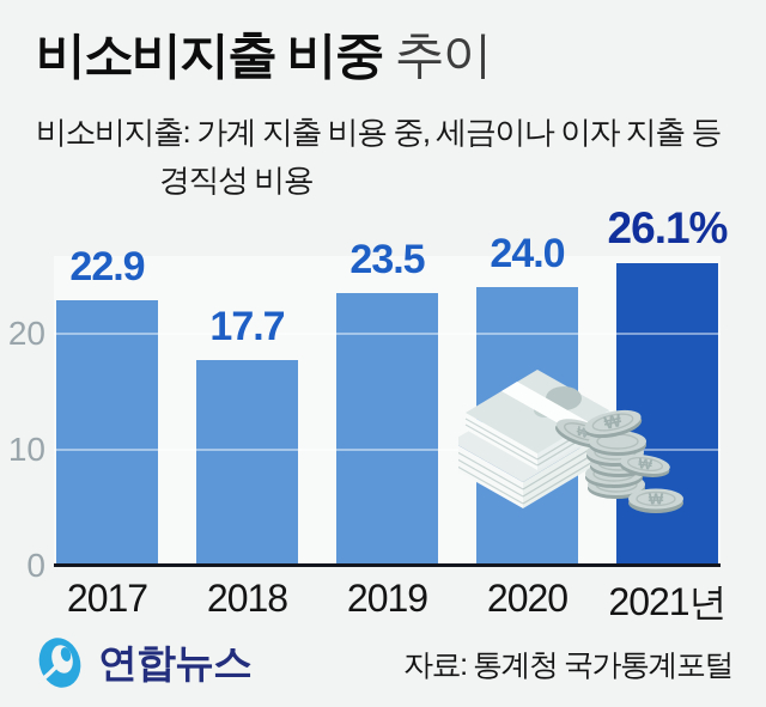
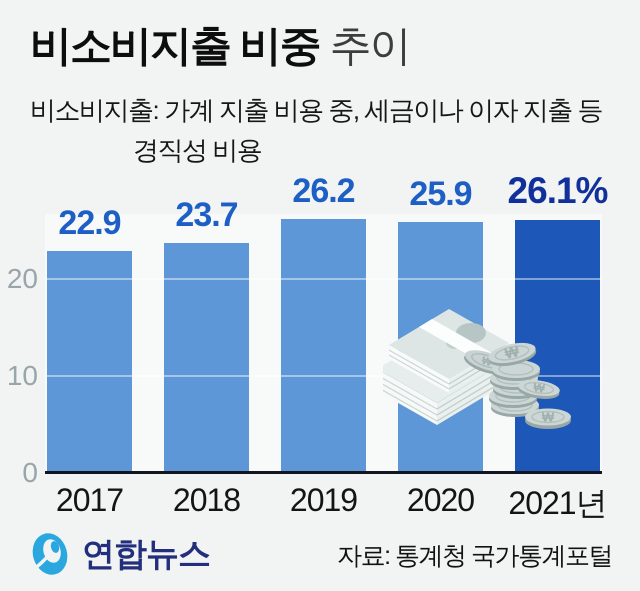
2018: 17.7 -> 23.7
2019: 23.5 -> 26.2
2020: 24.0 -> 25.9
